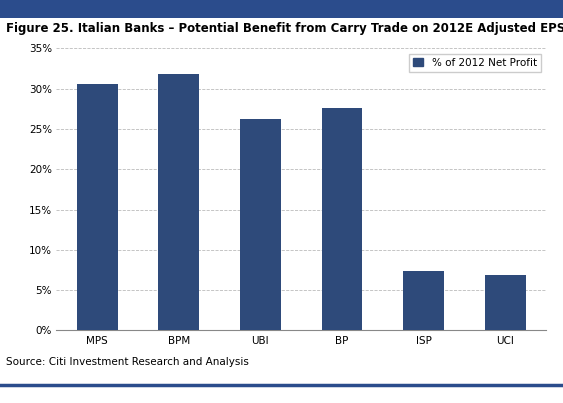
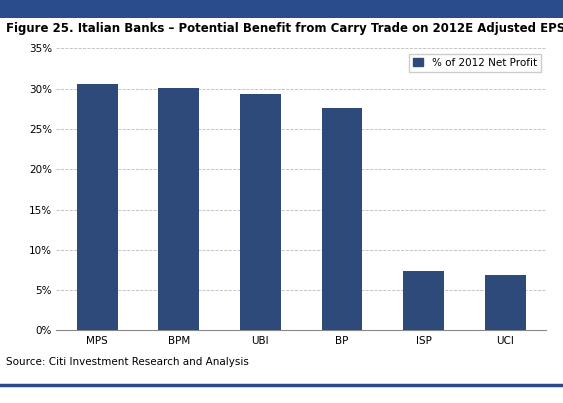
BPM: 31.8% -> 30.1%
UBI: 26.2% -> 29.3%
